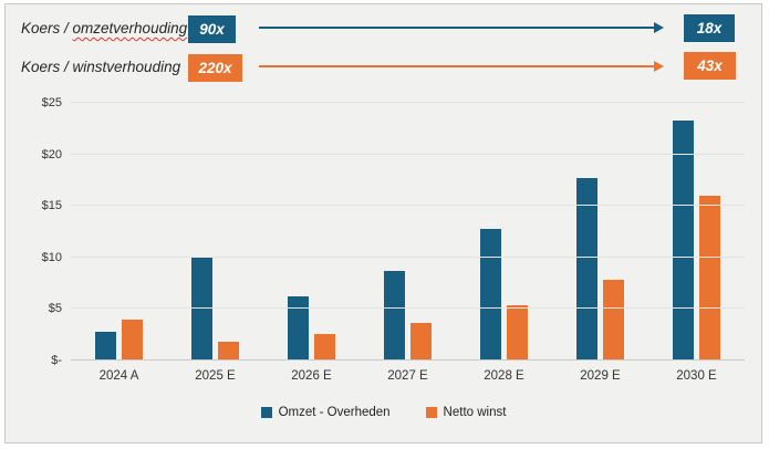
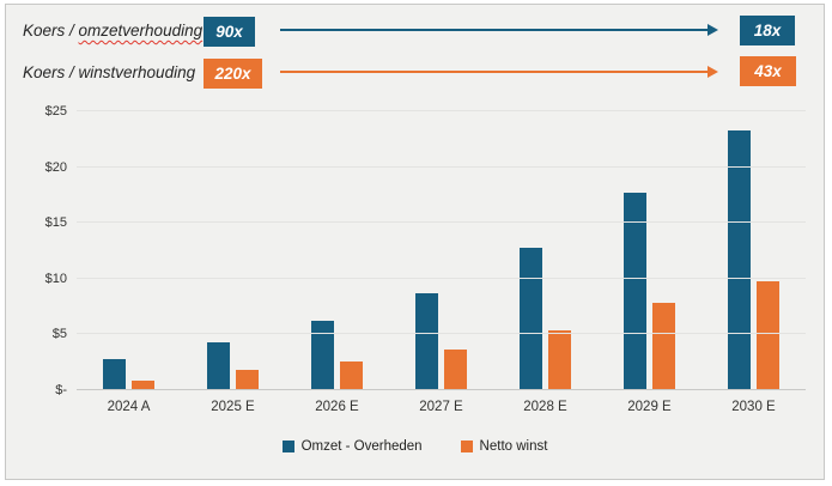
Netto winst/2024 A: $4 -> $1
Omzet - Overheden/2025 E: $10 -> $4
Netto winst/2030 E: $16 -> $10
